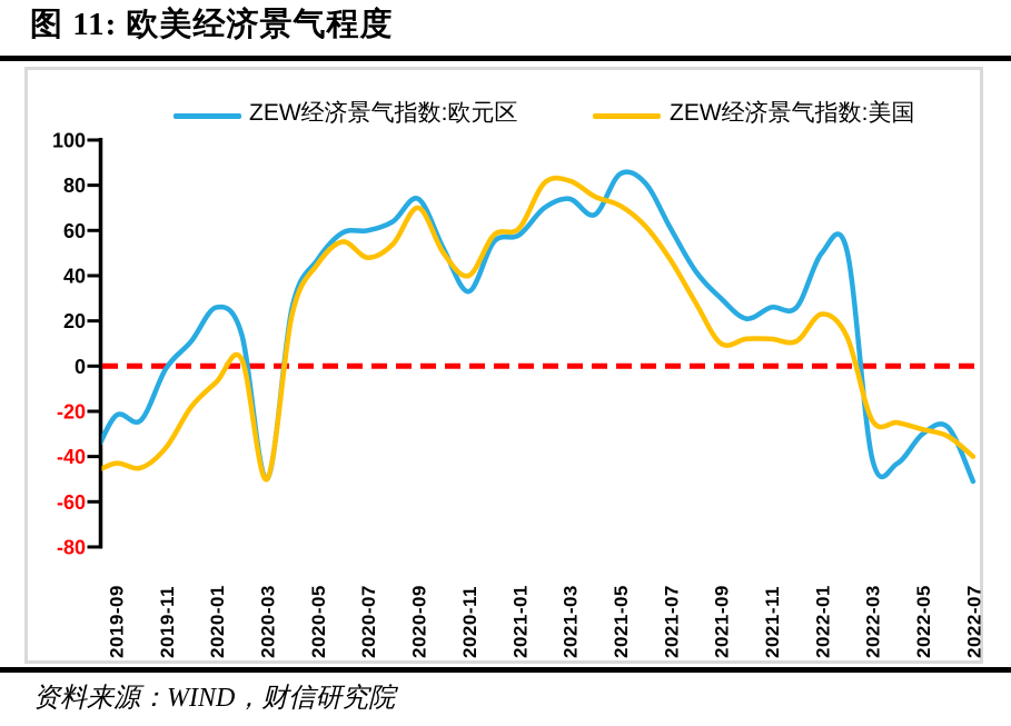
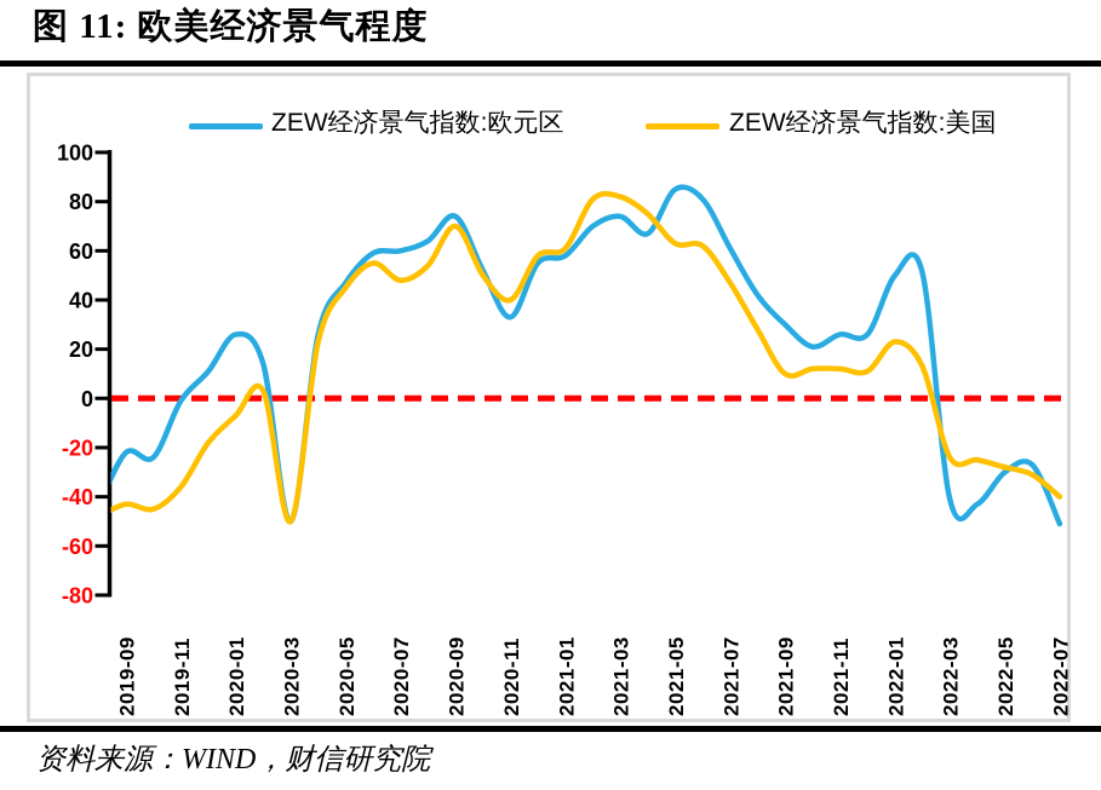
ZEW经济景气指数:美国/2021-05: 71 -> 63
